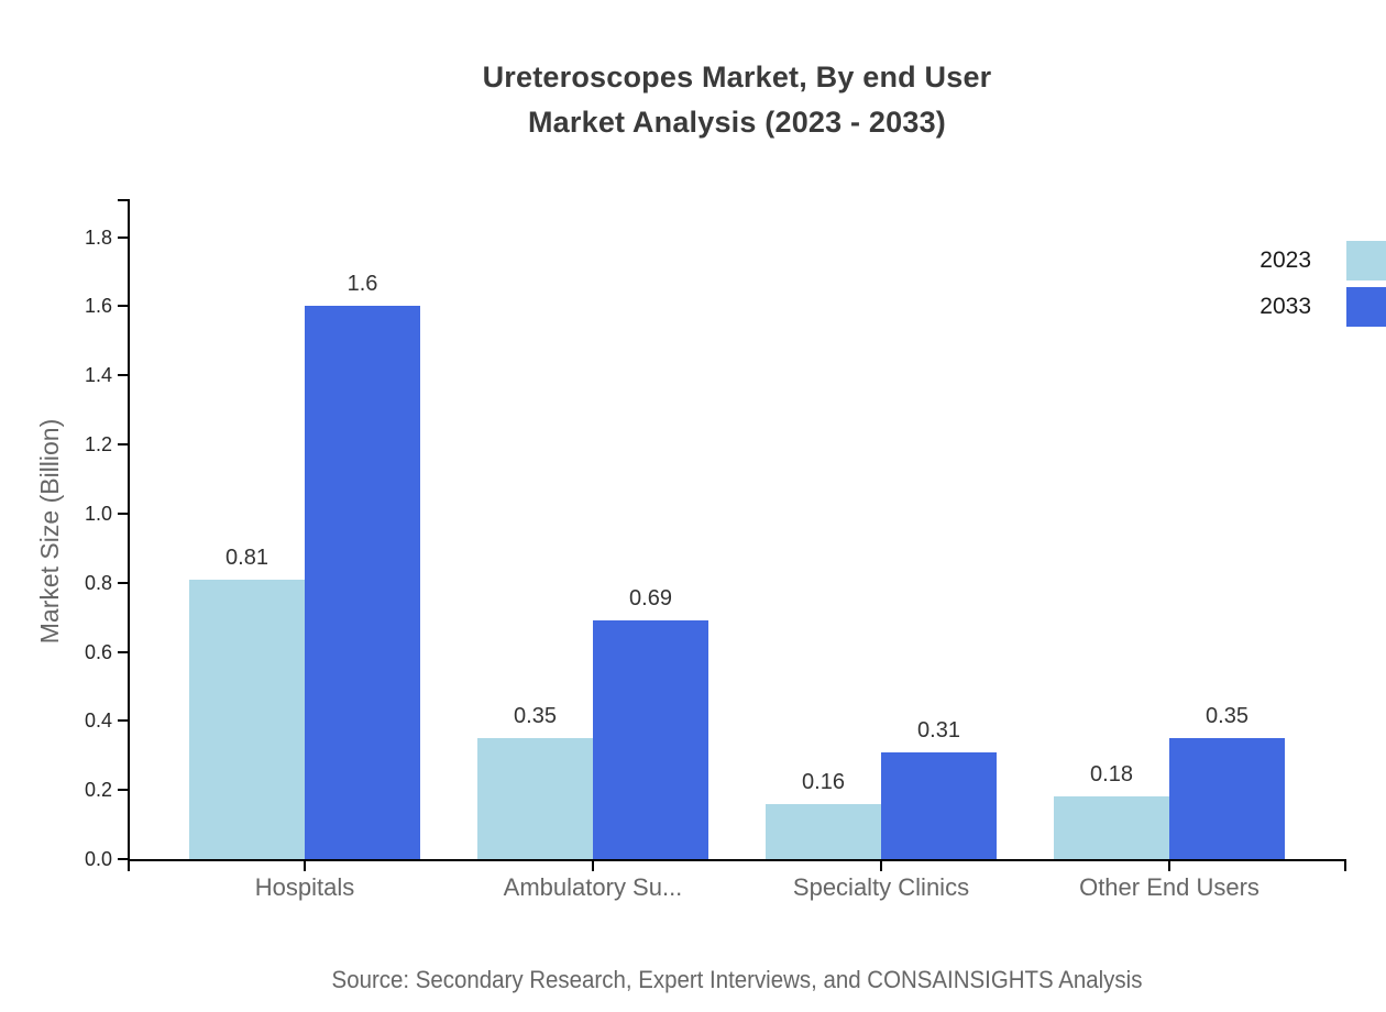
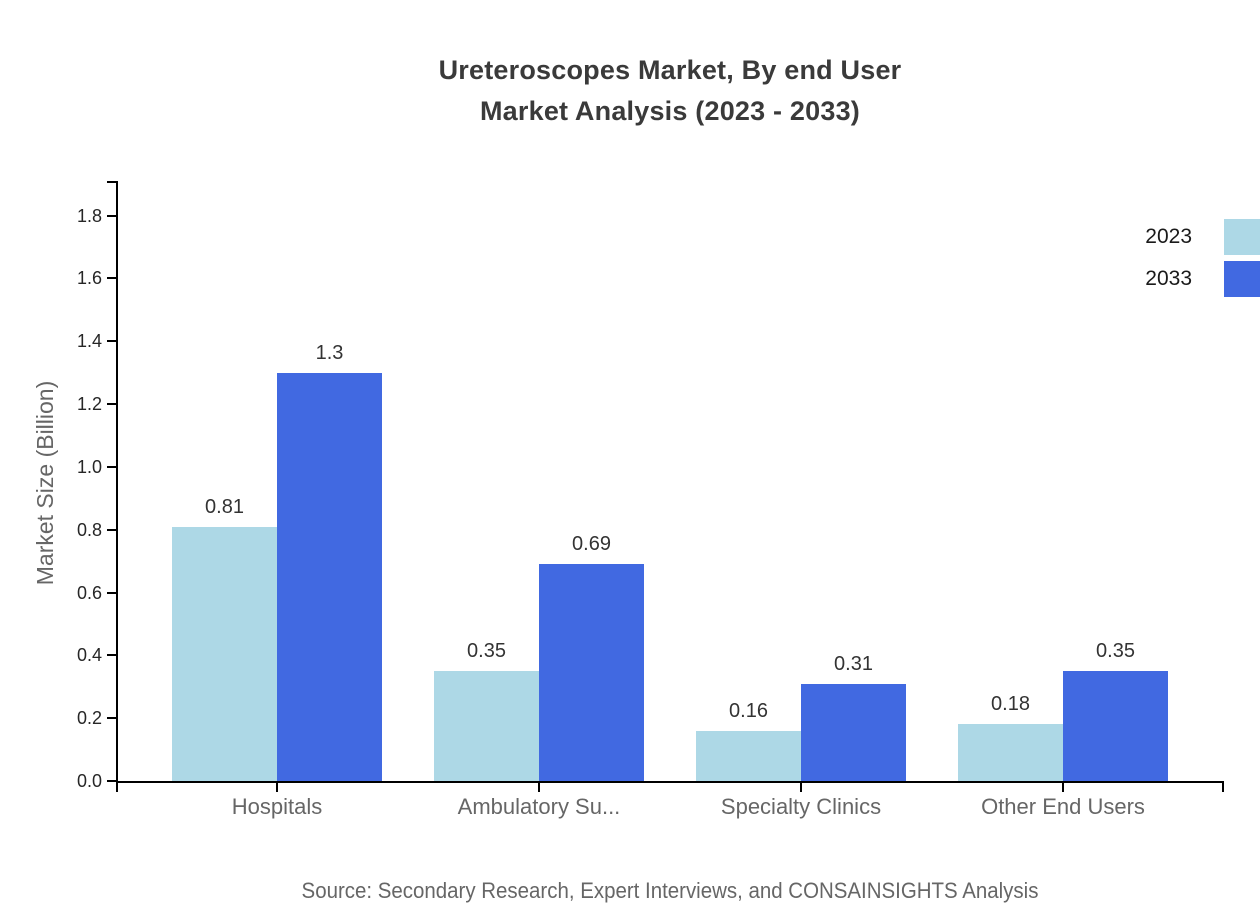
2033/Hospitals: 1.6 -> 1.3
